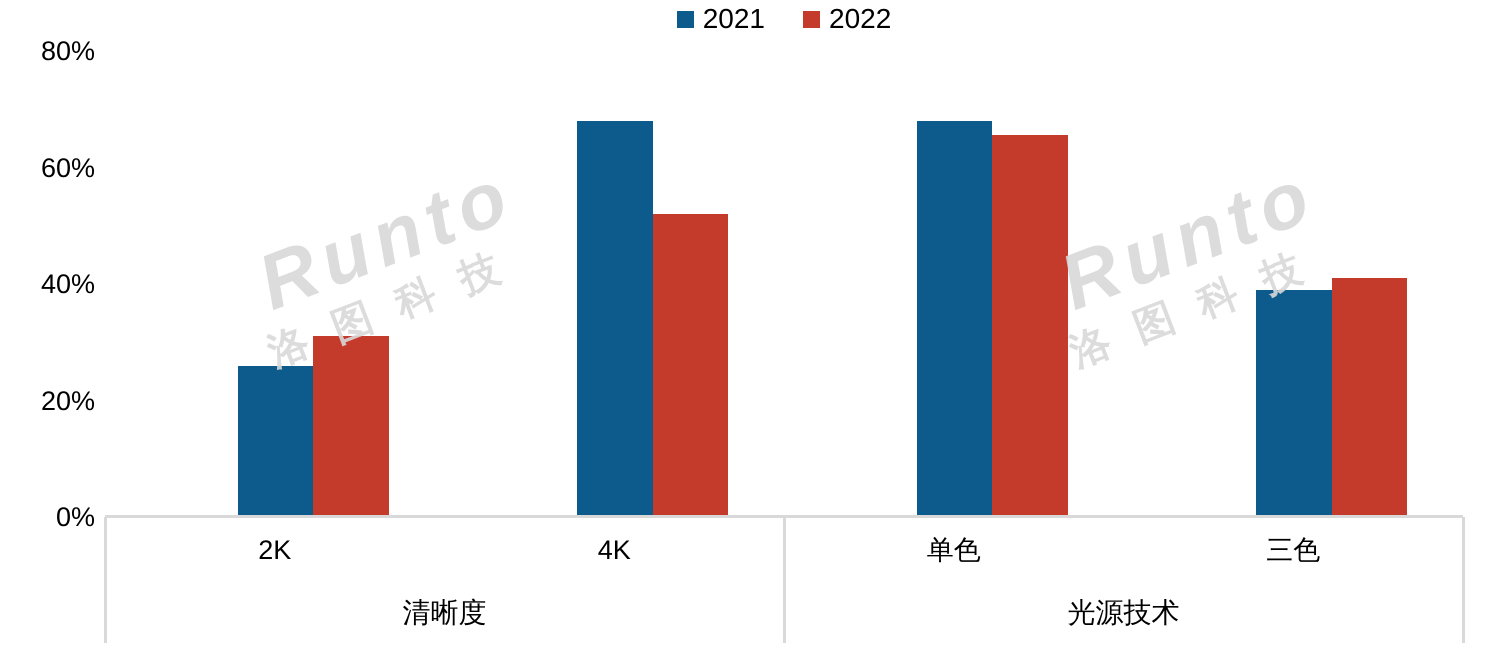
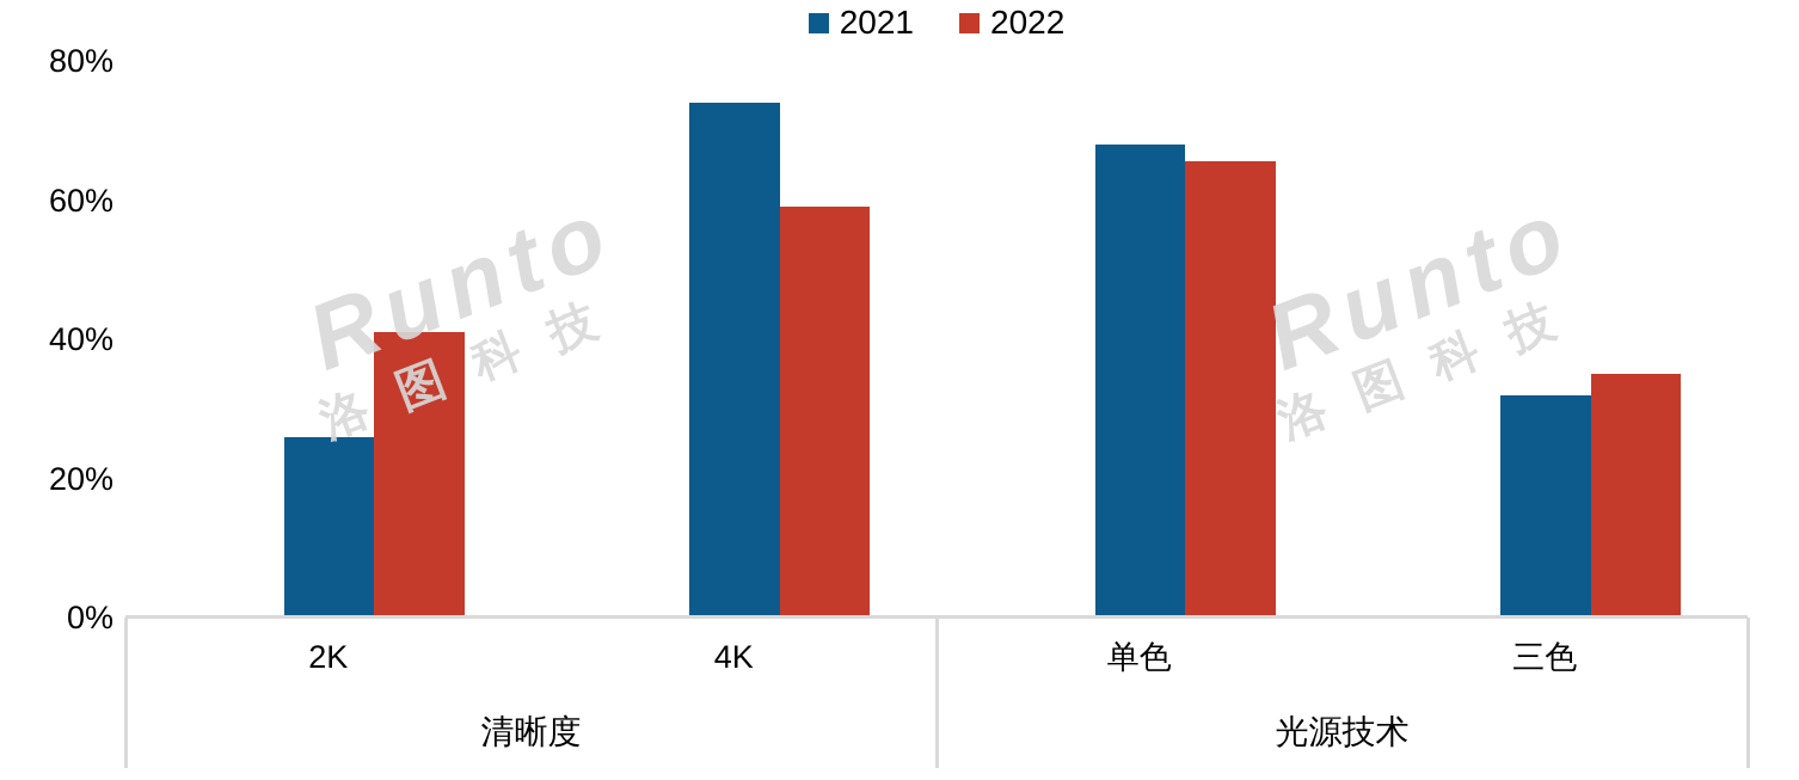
2022/2K: 31% -> 41%
2021/4K: 68% -> 74%
2022/4K: 52% -> 59%
2021/三色: 39% -> 32%
2022/三色: 41% -> 35%
